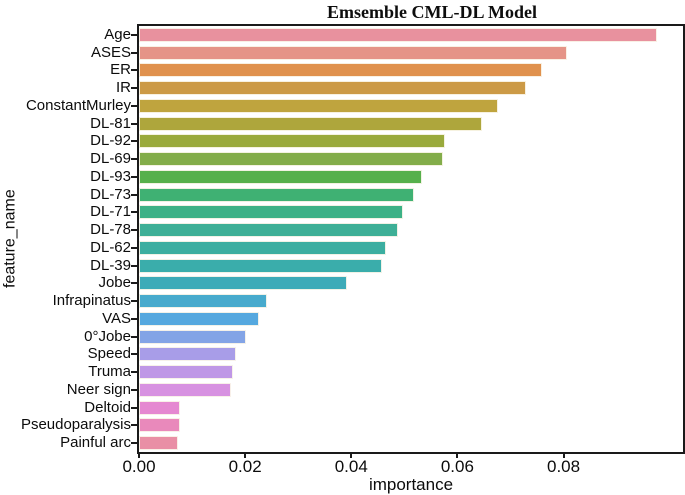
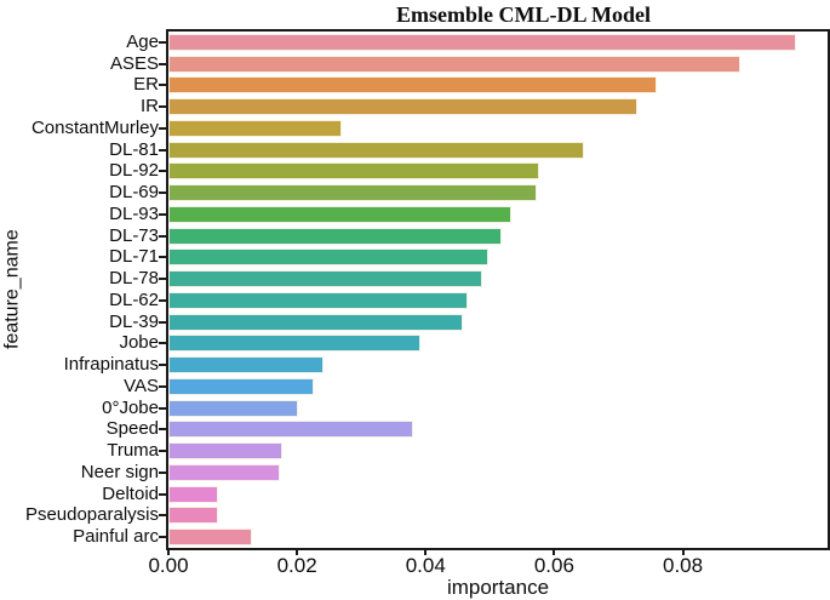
ASES: 0.081 -> 0.089
ConstantMurley: 0.068 -> 0.027
Speed: 0.018 -> 0.038
Painful arc: 0.007 -> 0.013
